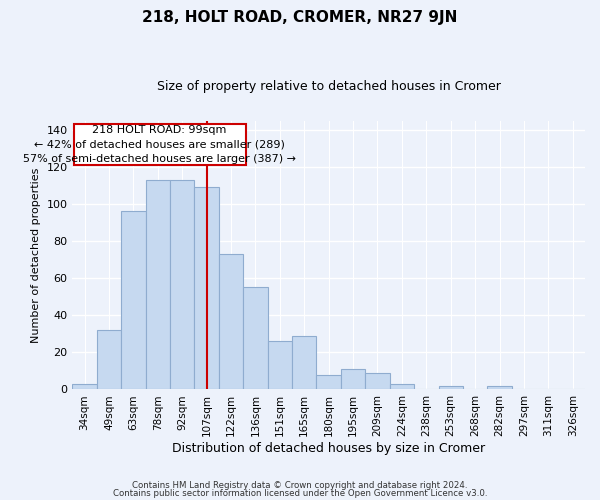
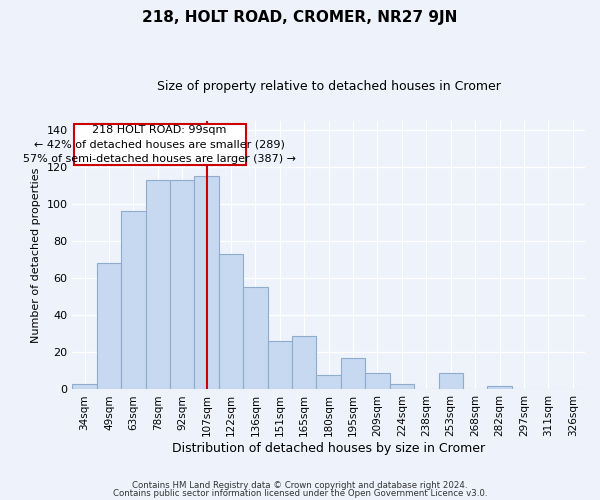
49sqm: 32 -> 68
107sqm: 109 -> 115
195sqm: 11 -> 17
253sqm: 2 -> 9
